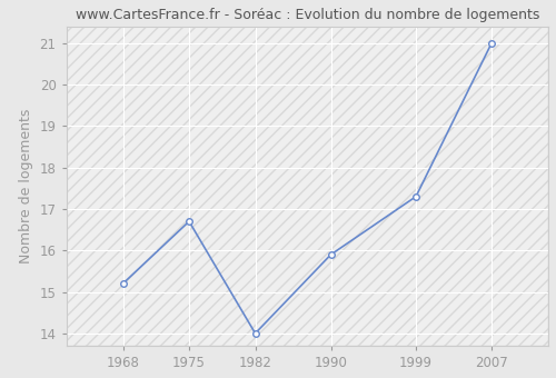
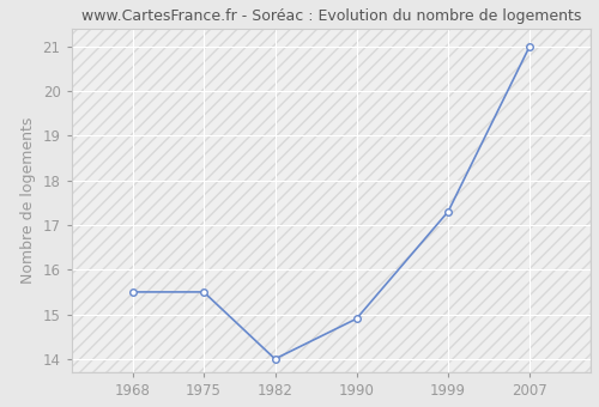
1968: 15.2 -> 15.5
1975: 16.7 -> 15.5
1990: 15.9 -> 14.9
